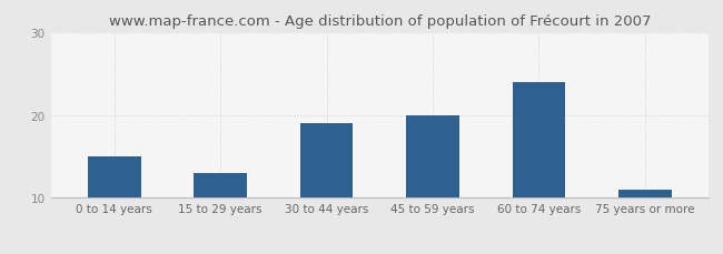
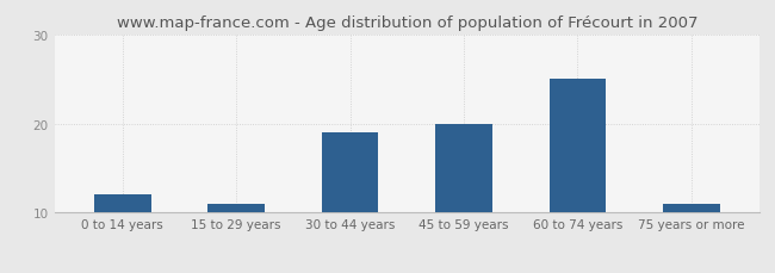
0 to 14 years: 15 -> 12
15 to 29 years: 13 -> 11
60 to 74 years: 24 -> 25
